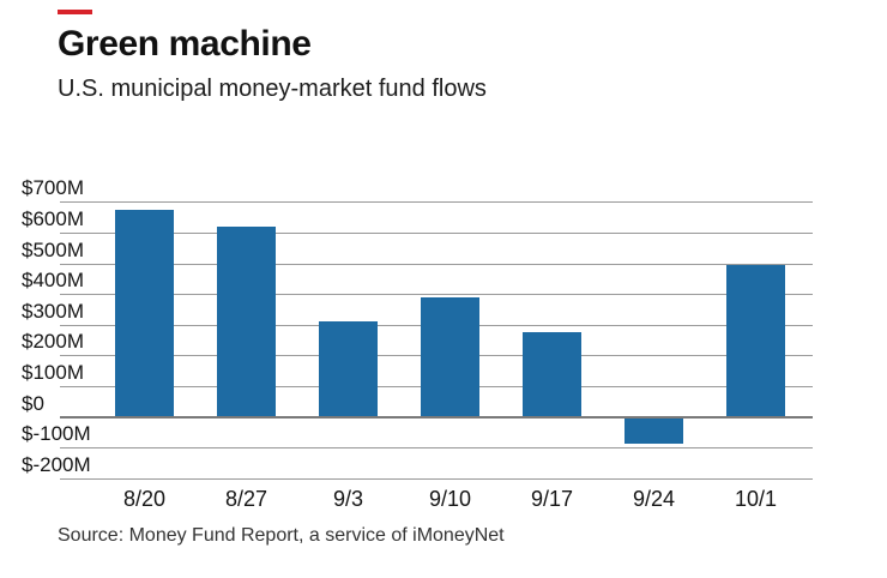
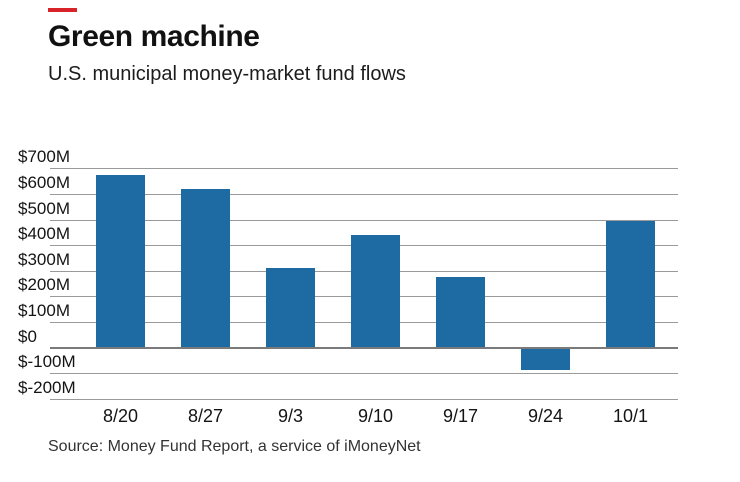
9/10: $390M -> $440M
